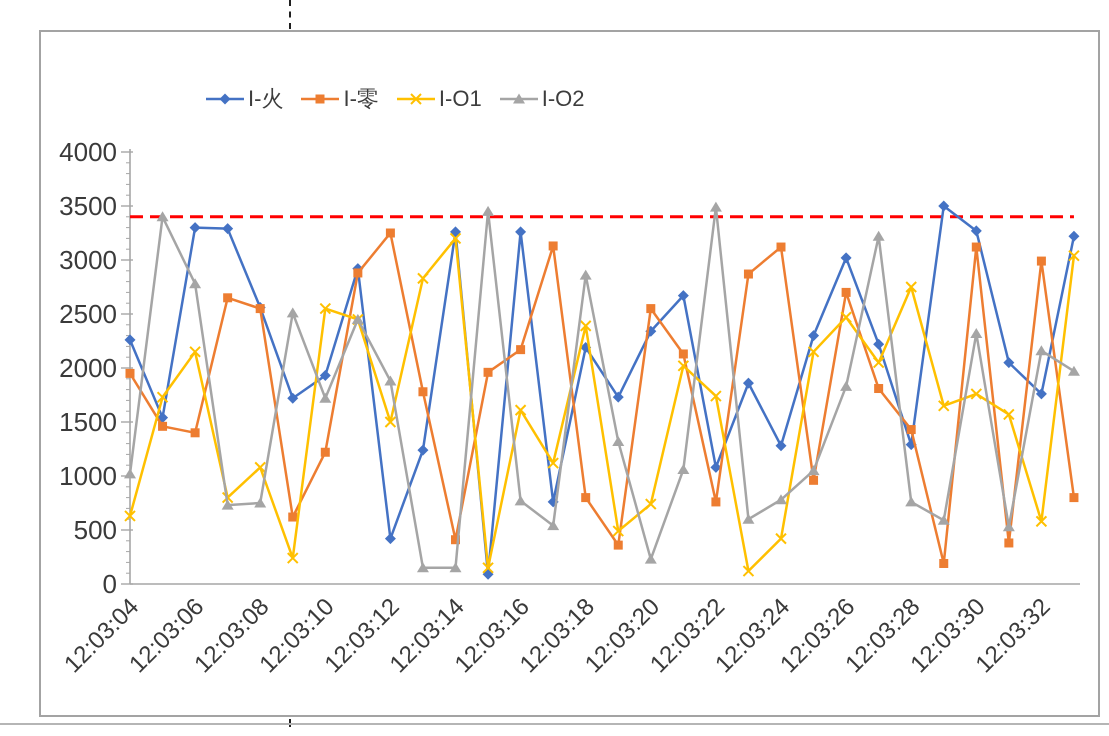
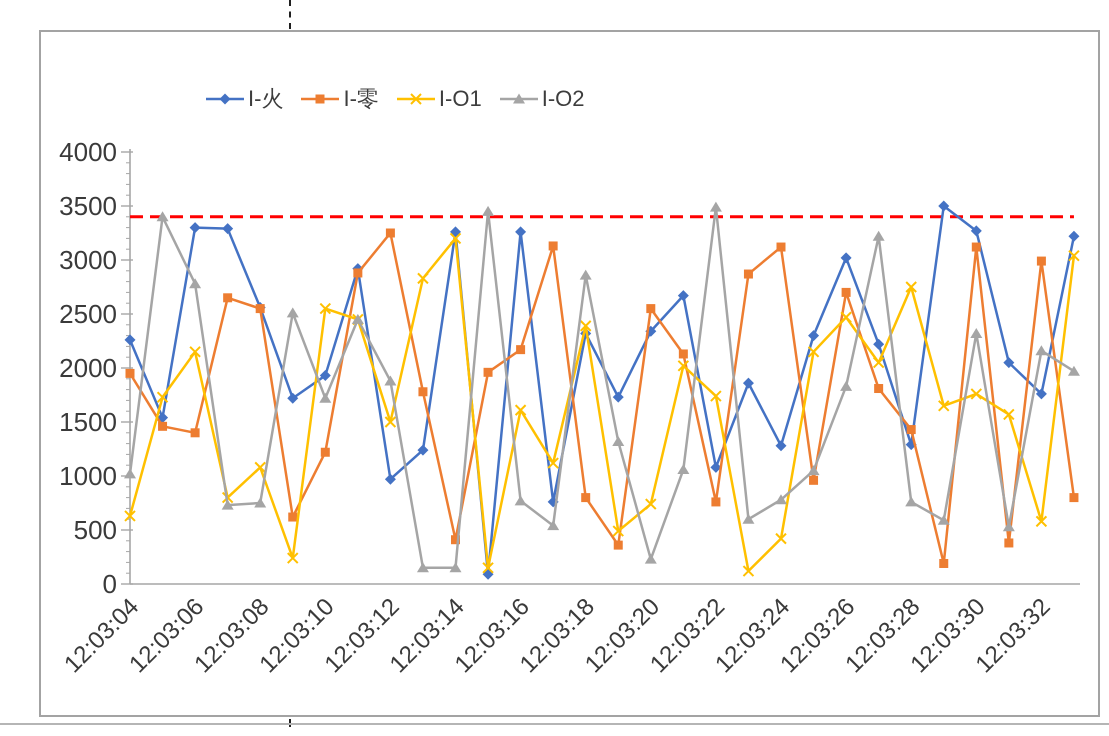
I-火/12:03:12: 420 -> 970
I-火/12:03:18: 2190 -> 2320
